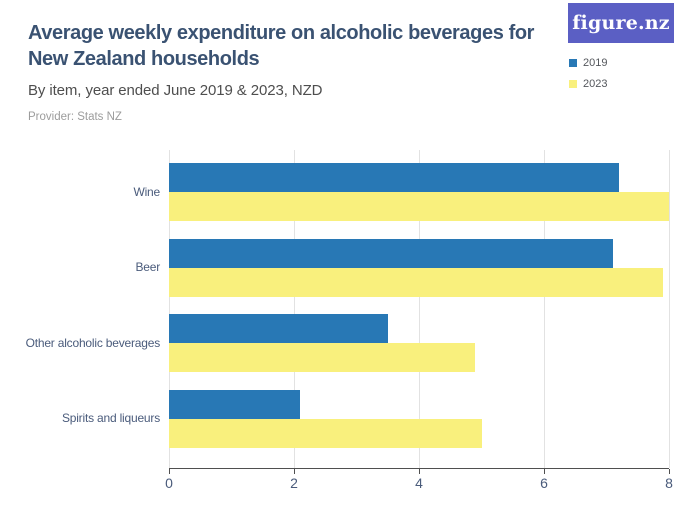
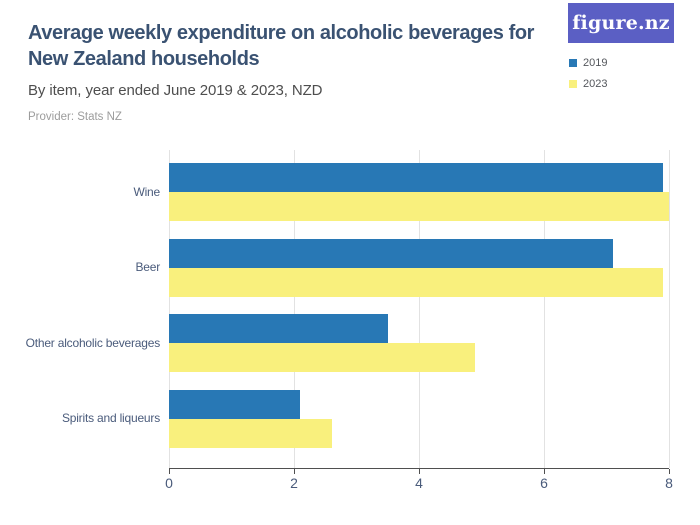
2019/Wine: 7.2 -> 7.9
2023/Spirits and liqueurs: 5.0 -> 2.6
